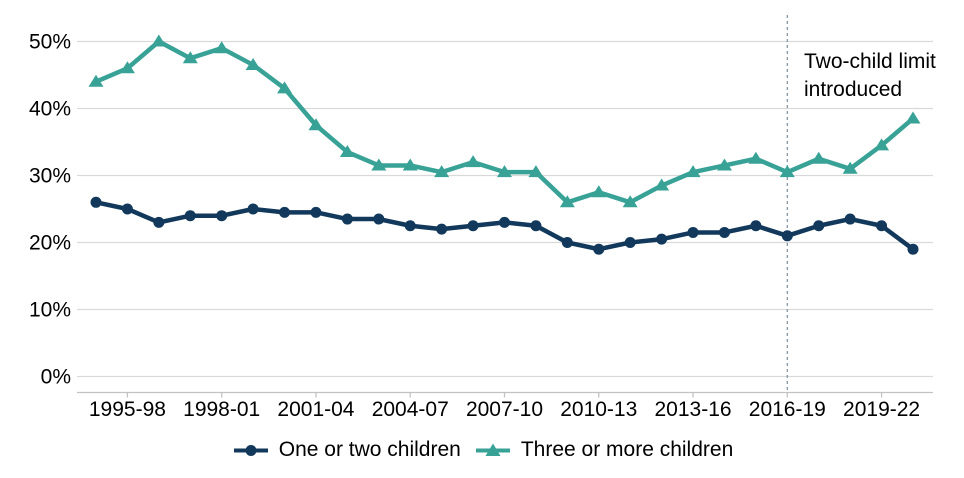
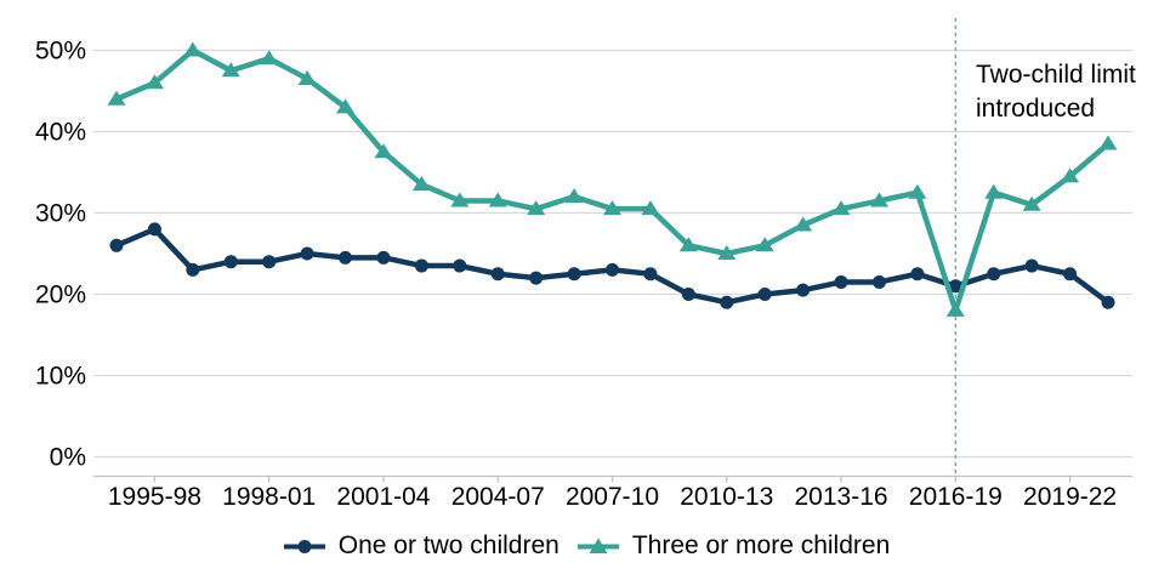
One or two children/1995-98: 25% -> 28%
Three or more children/2010-13: 28% -> 25%
Three or more children/2016-19: 30% -> 18%
